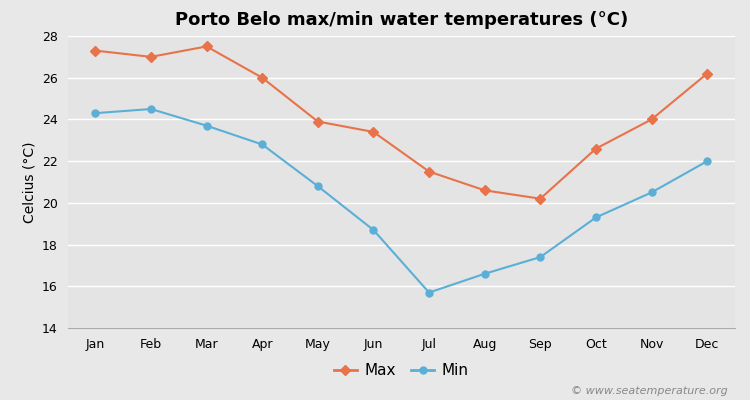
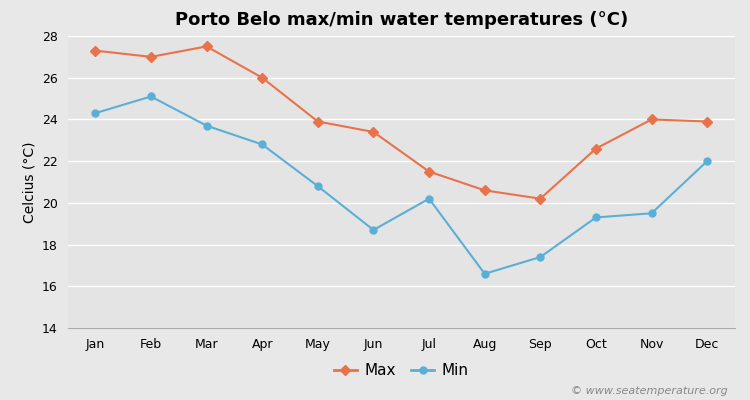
Min/Feb: 24.5 -> 25.1
Min/Jul: 15.7 -> 20.2
Min/Nov: 20.5 -> 19.5
Max/Dec: 26.2 -> 23.9
